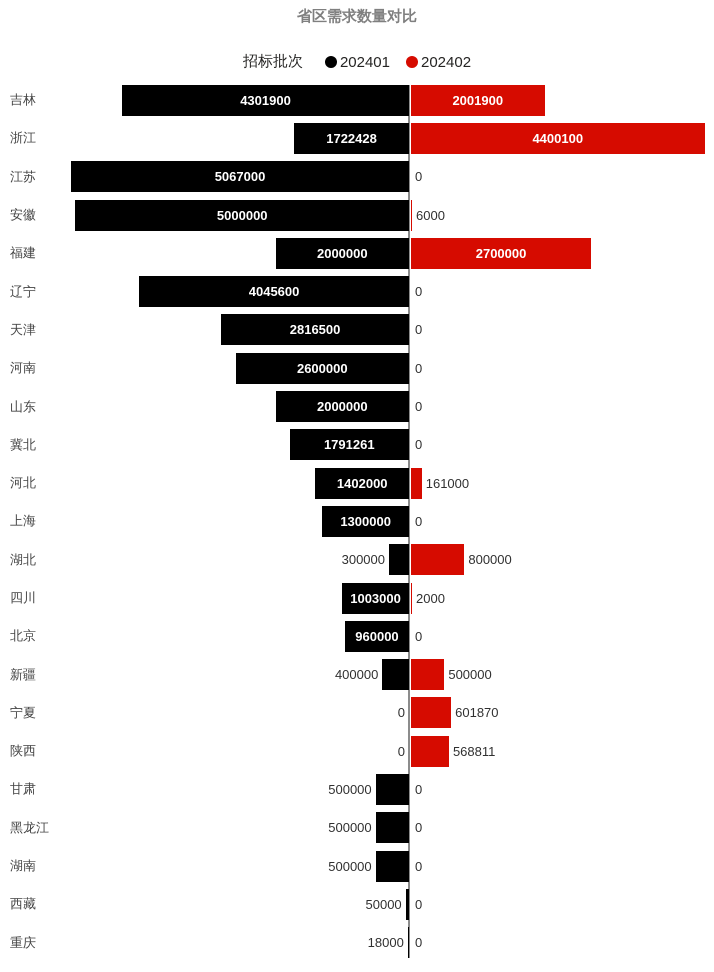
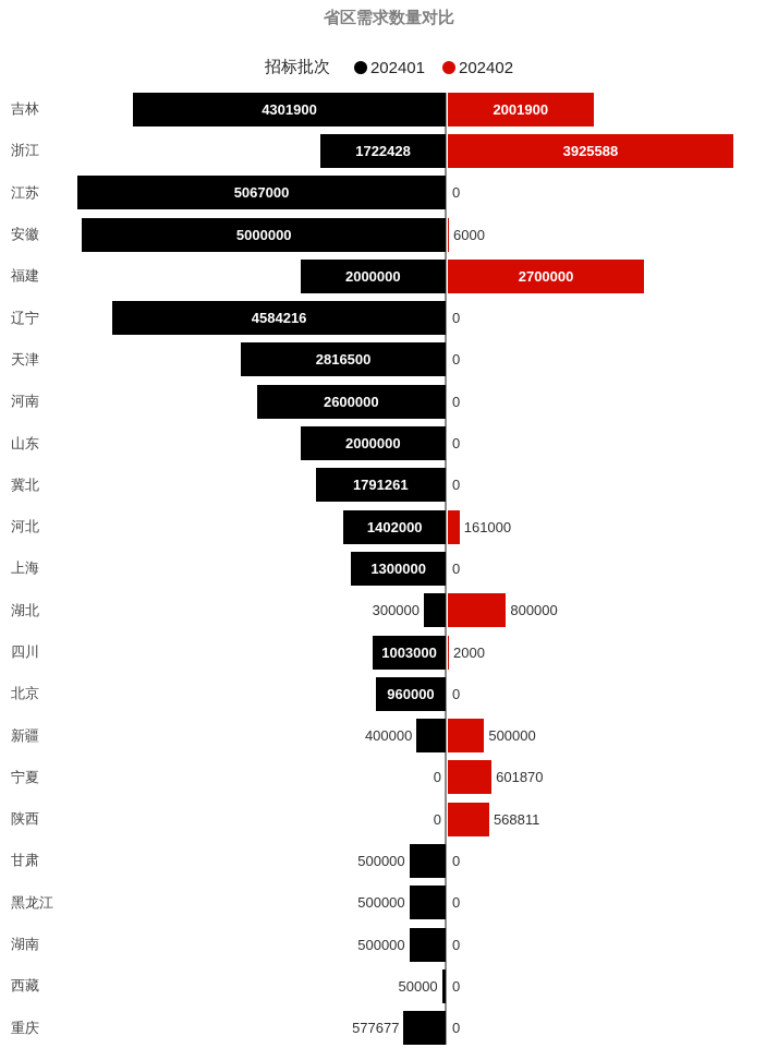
202402/浙江: 4400100 -> 3925588
202401/辽宁: 4045600 -> 4584216
202401/重庆: 18000 -> 577677
